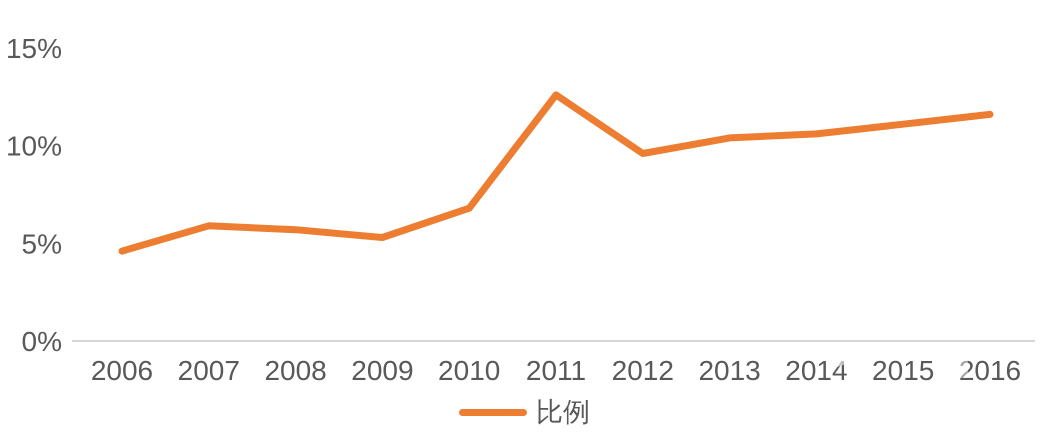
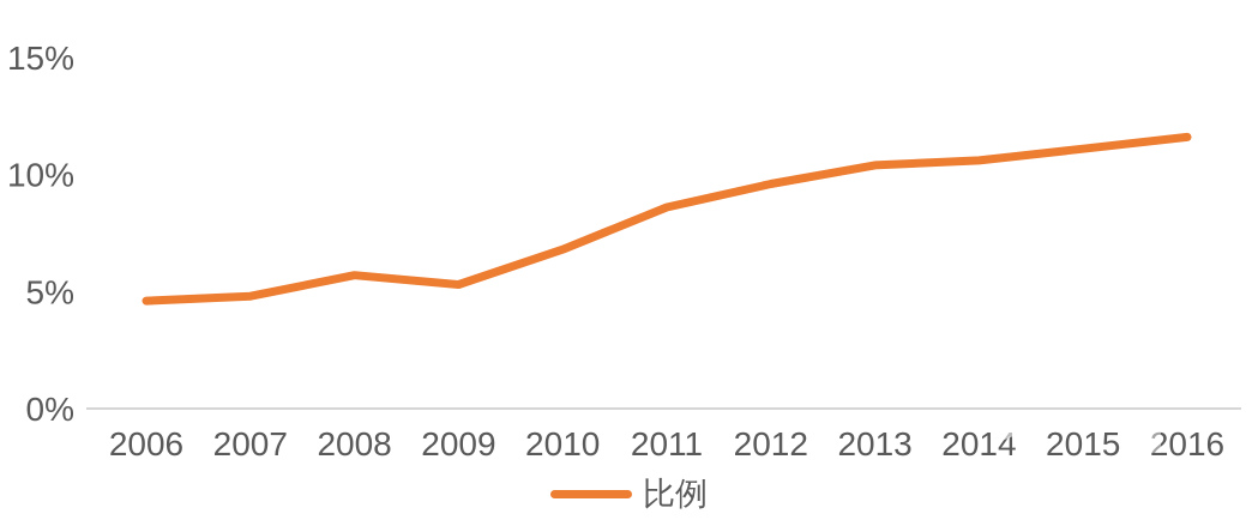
2007: 5.9% -> 4.8%
2011: 12.6% -> 8.6%
